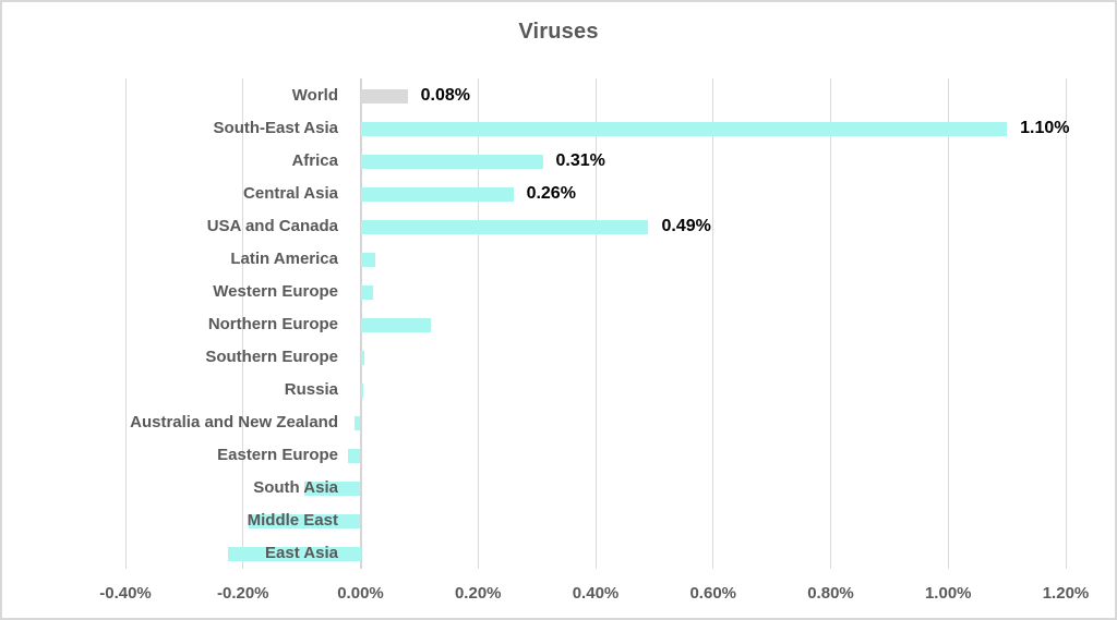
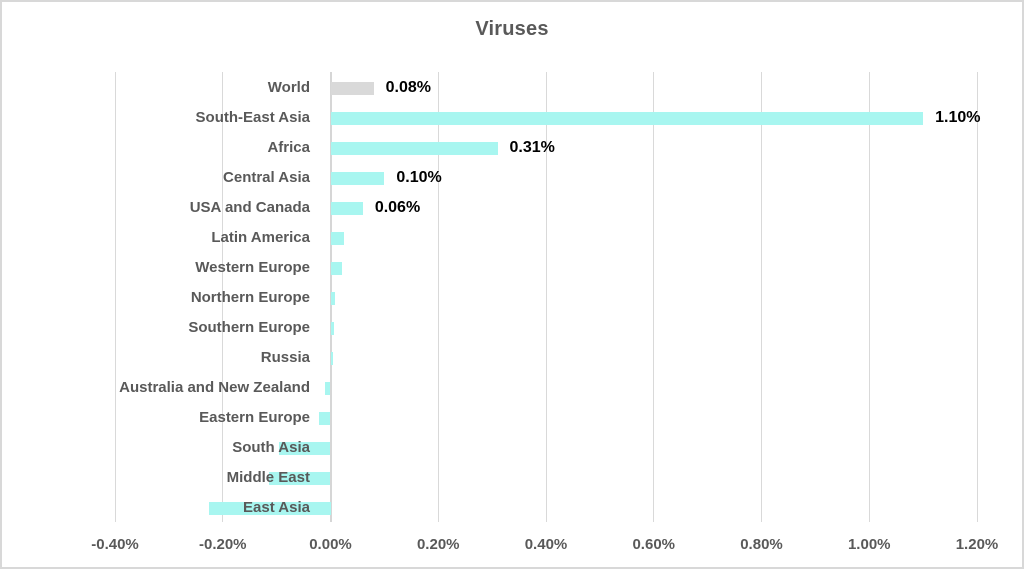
Central Asia: 0.26% -> 0.10%
USA and Canada: 0.49% -> 0.06%
Northern Europe: 0.12% -> 0.01%
Middle East: -0.19% -> -0.12%
